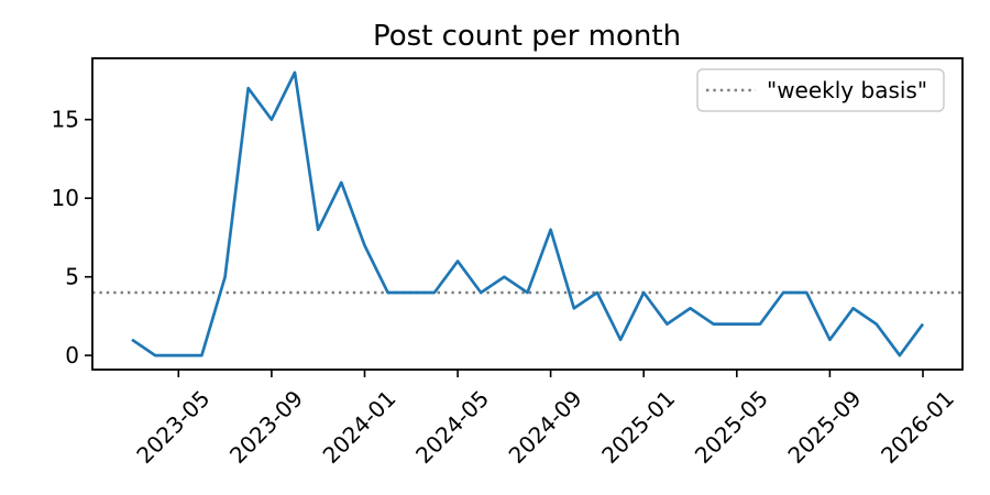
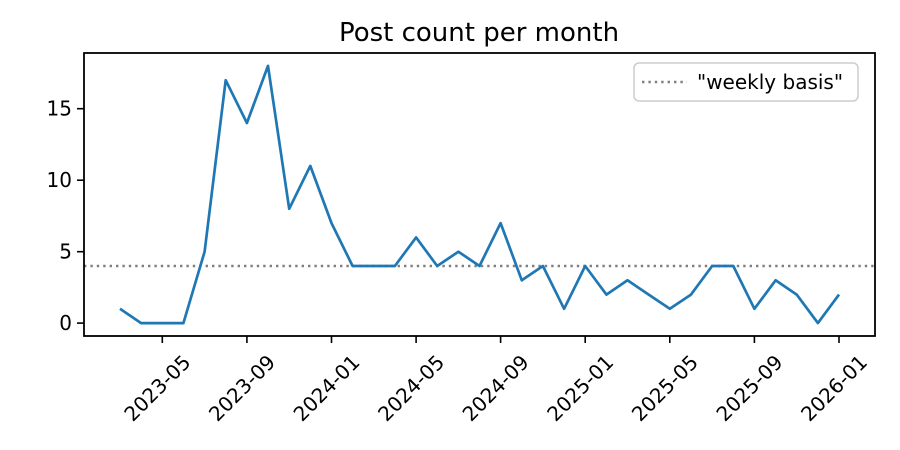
2023-09: 15 -> 14
2024-09: 8 -> 7
2025-05: 2 -> 1
